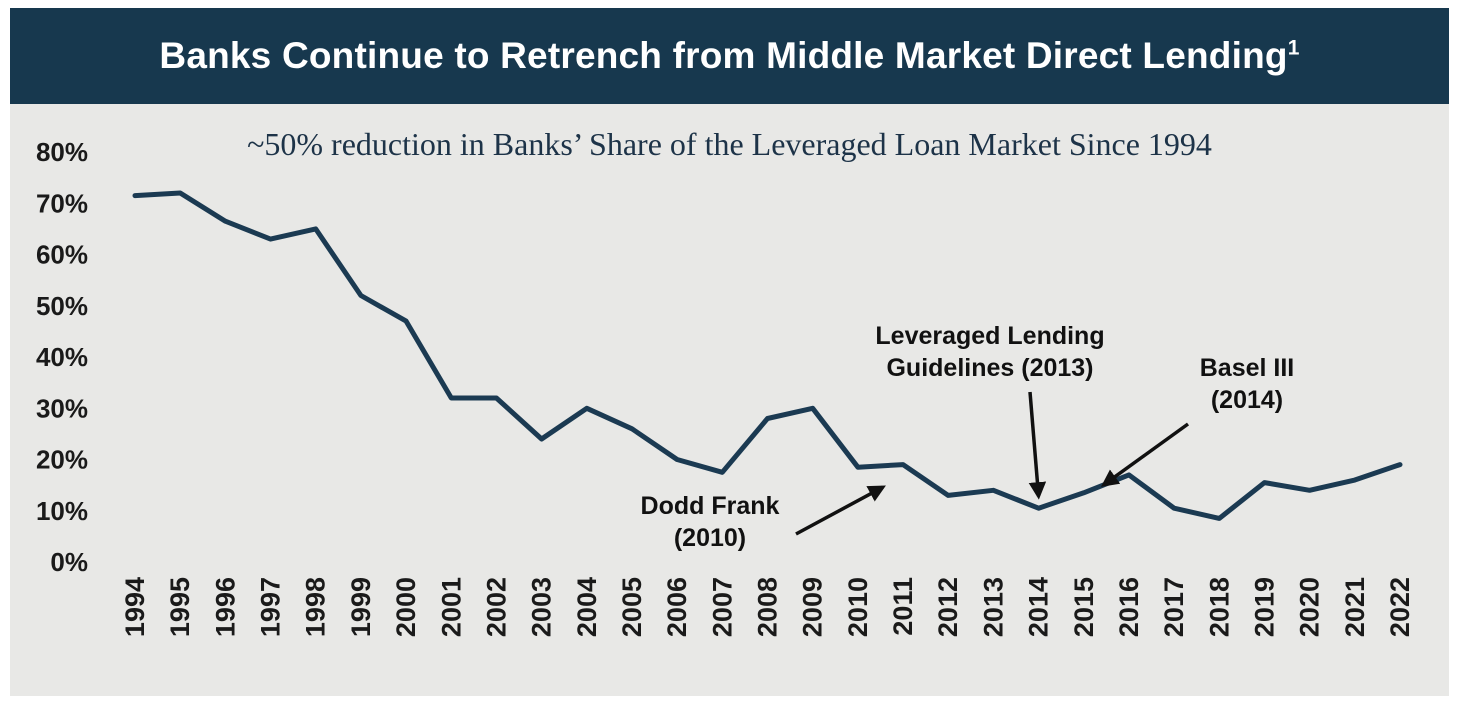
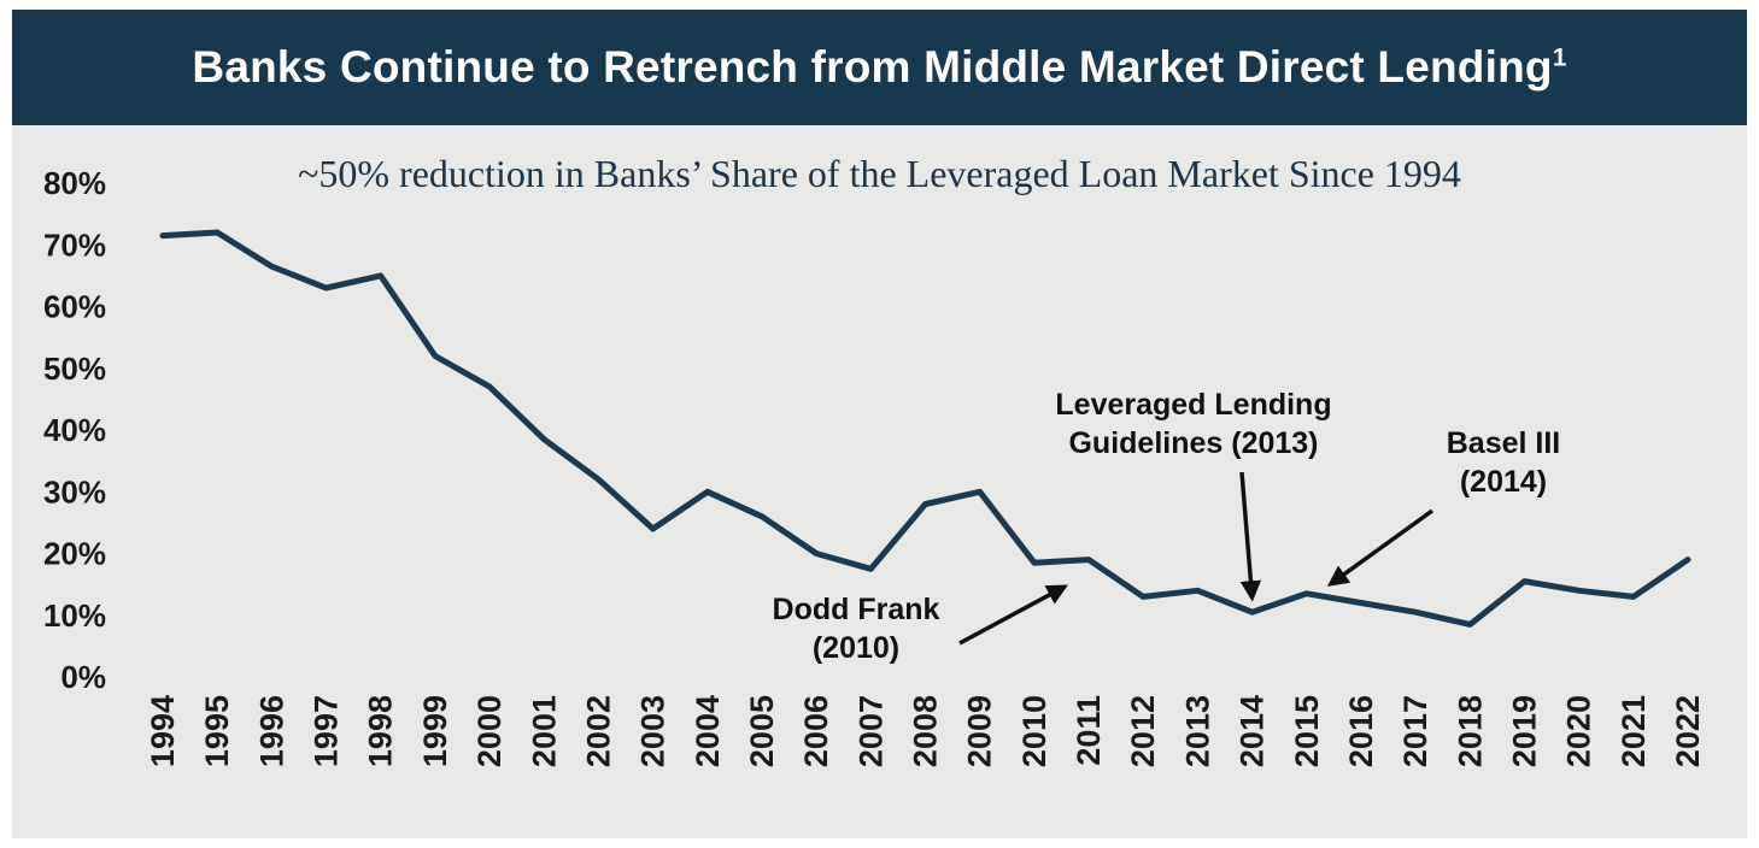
2001: 32% -> 38%
2016: 17% -> 12%
2021: 16% -> 13%
